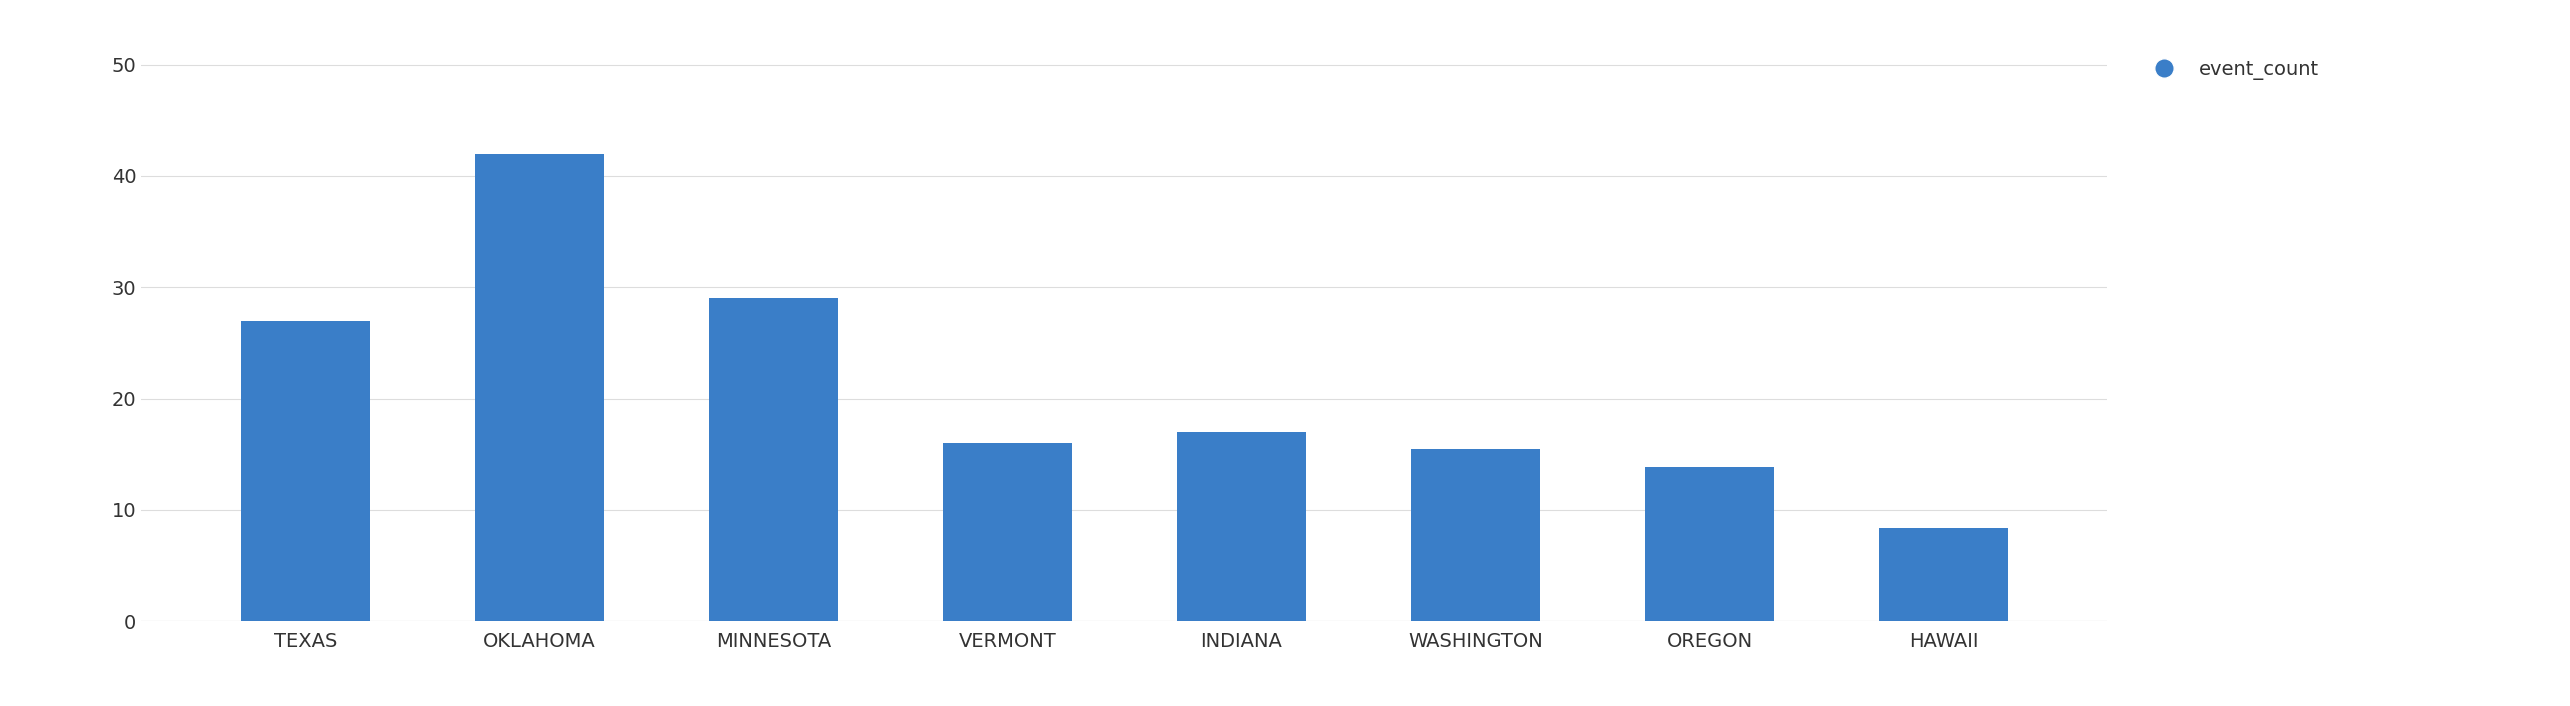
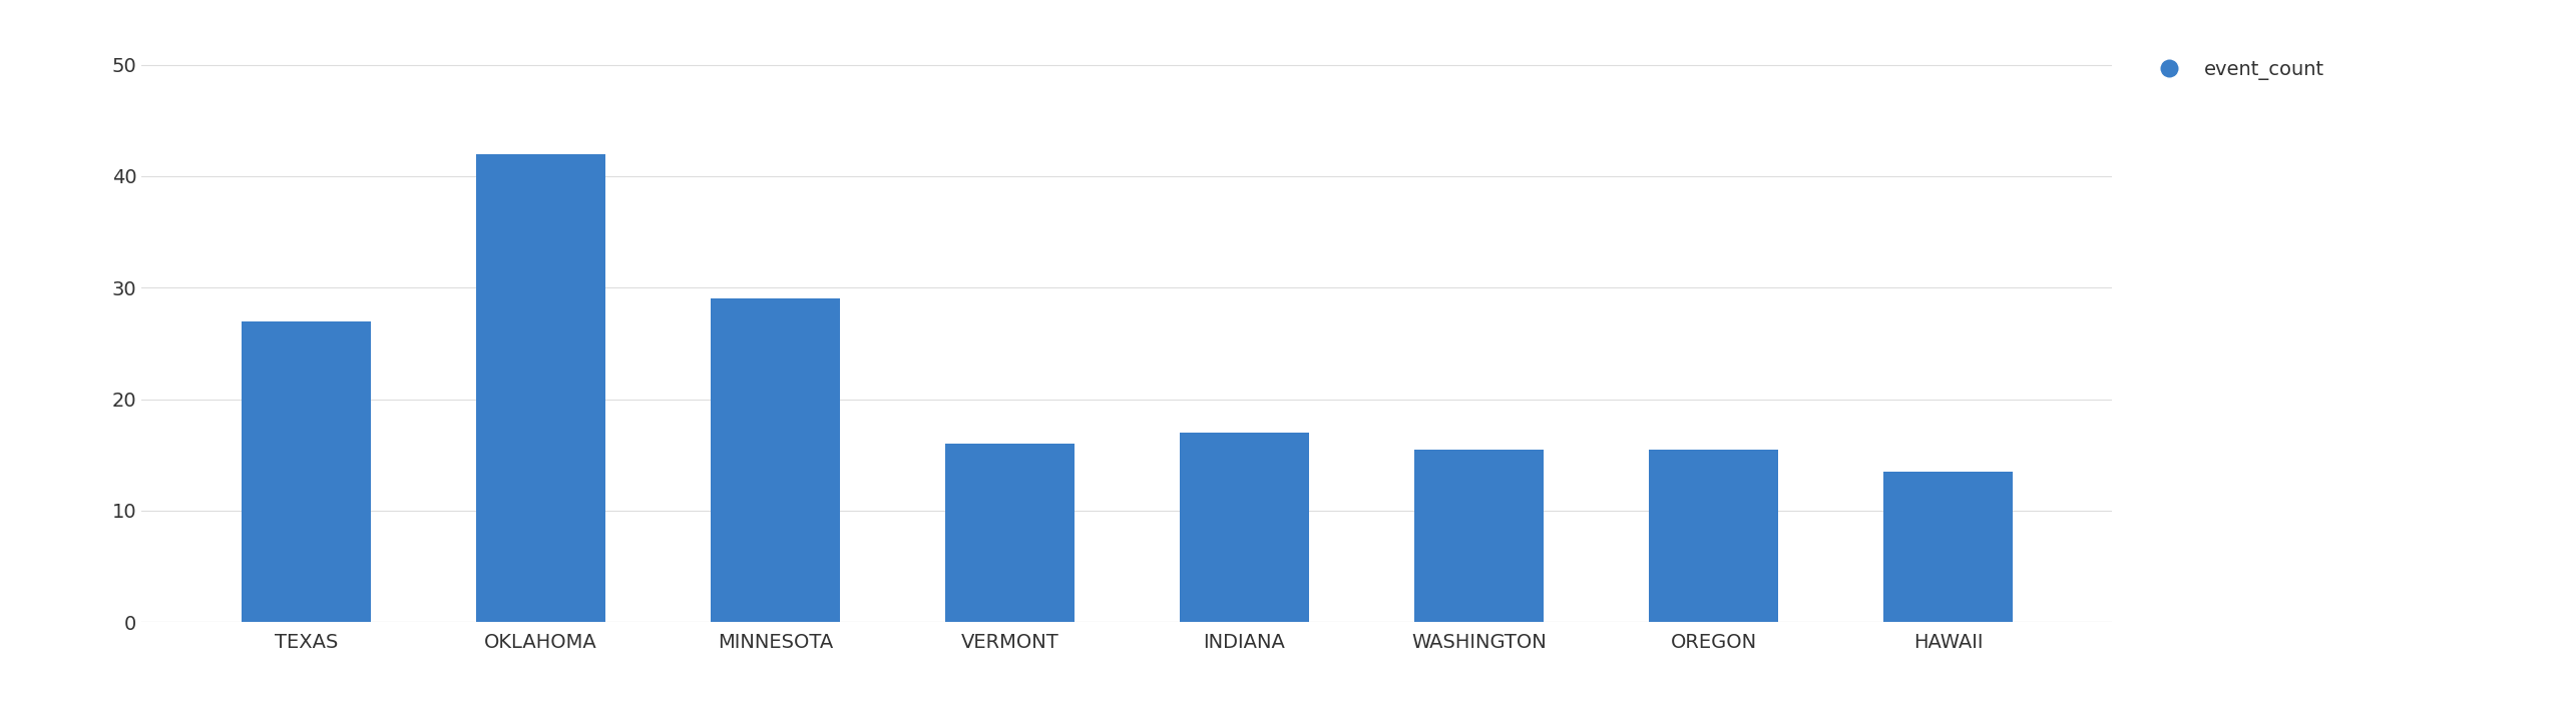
OREGON: 13.9 -> 15.5
HAWAII: 8.4 -> 13.5
